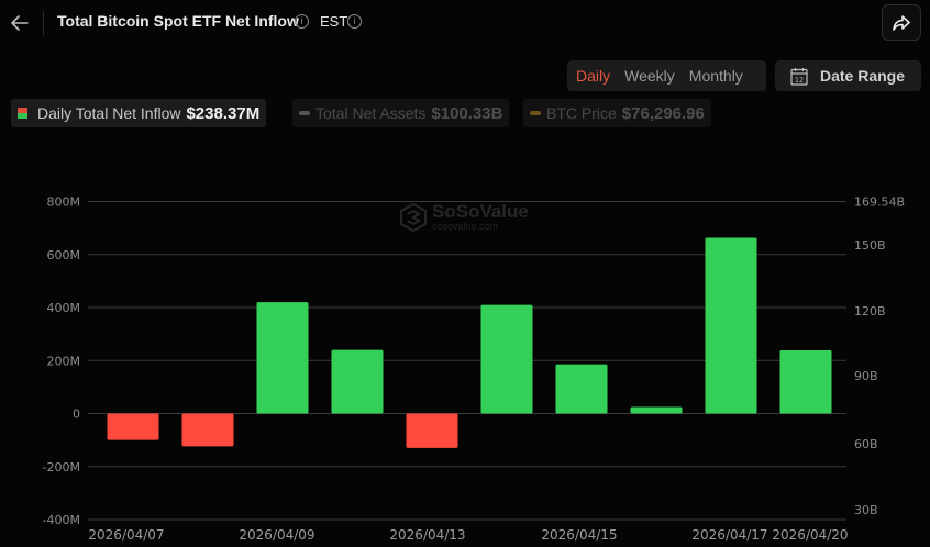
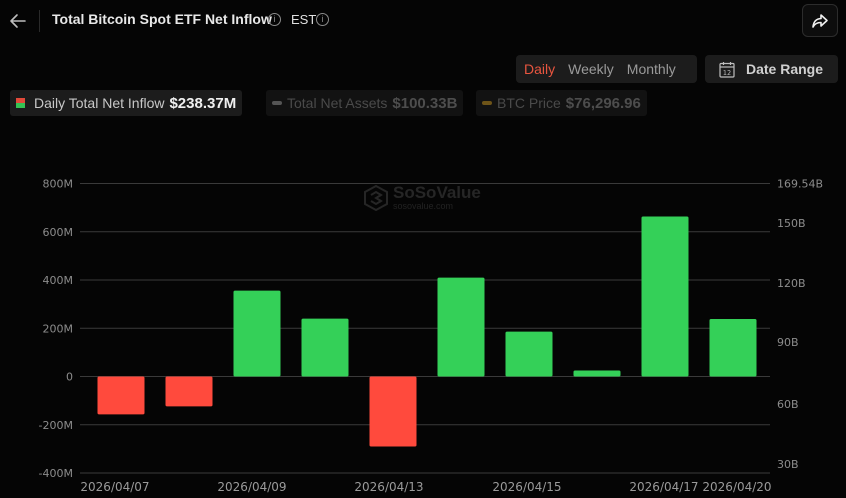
2026/04/07: -100M -> -160M
2026/04/09: 420M -> 360M
2026/04/13: -130M -> -290M
